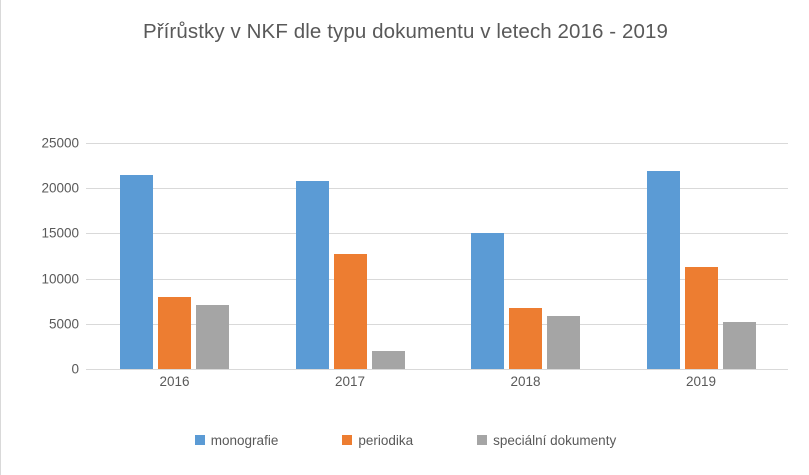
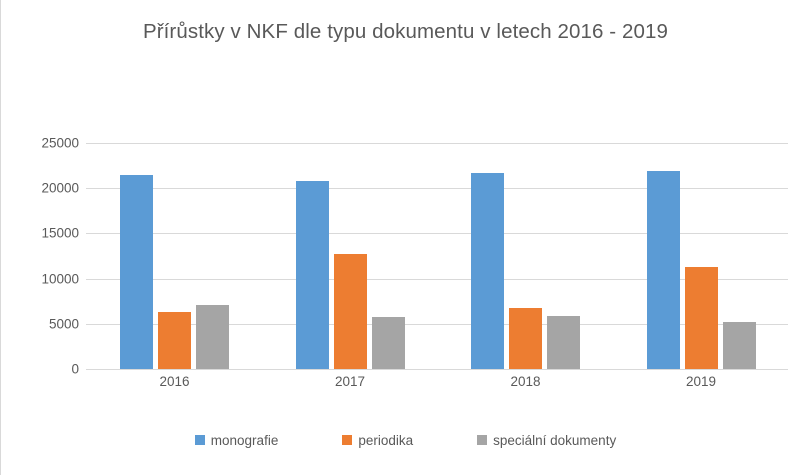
periodika/2016: 8000 -> 6000
speciální dokumenty/2017: 2000 -> 6000
monografie/2018: 15000 -> 22000
